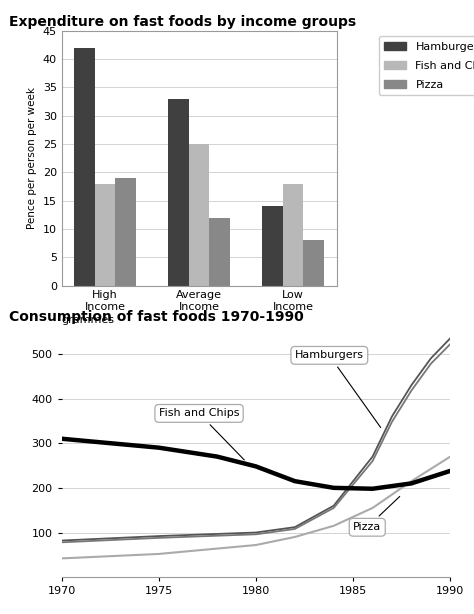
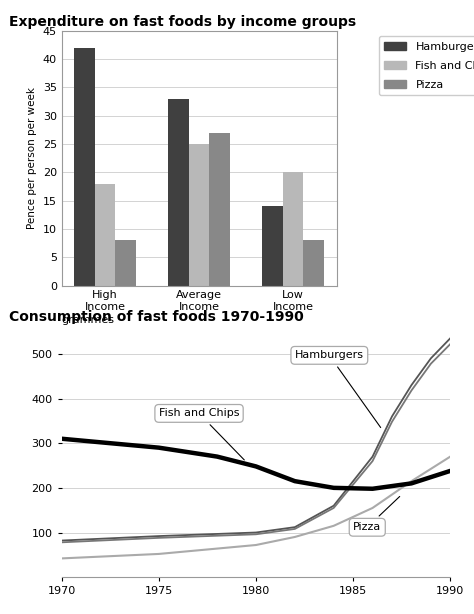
Pizza/High Income: 19 -> 8
Pizza/Average Income: 12 -> 27
Fish and Chips/Low Income: 18 -> 20
